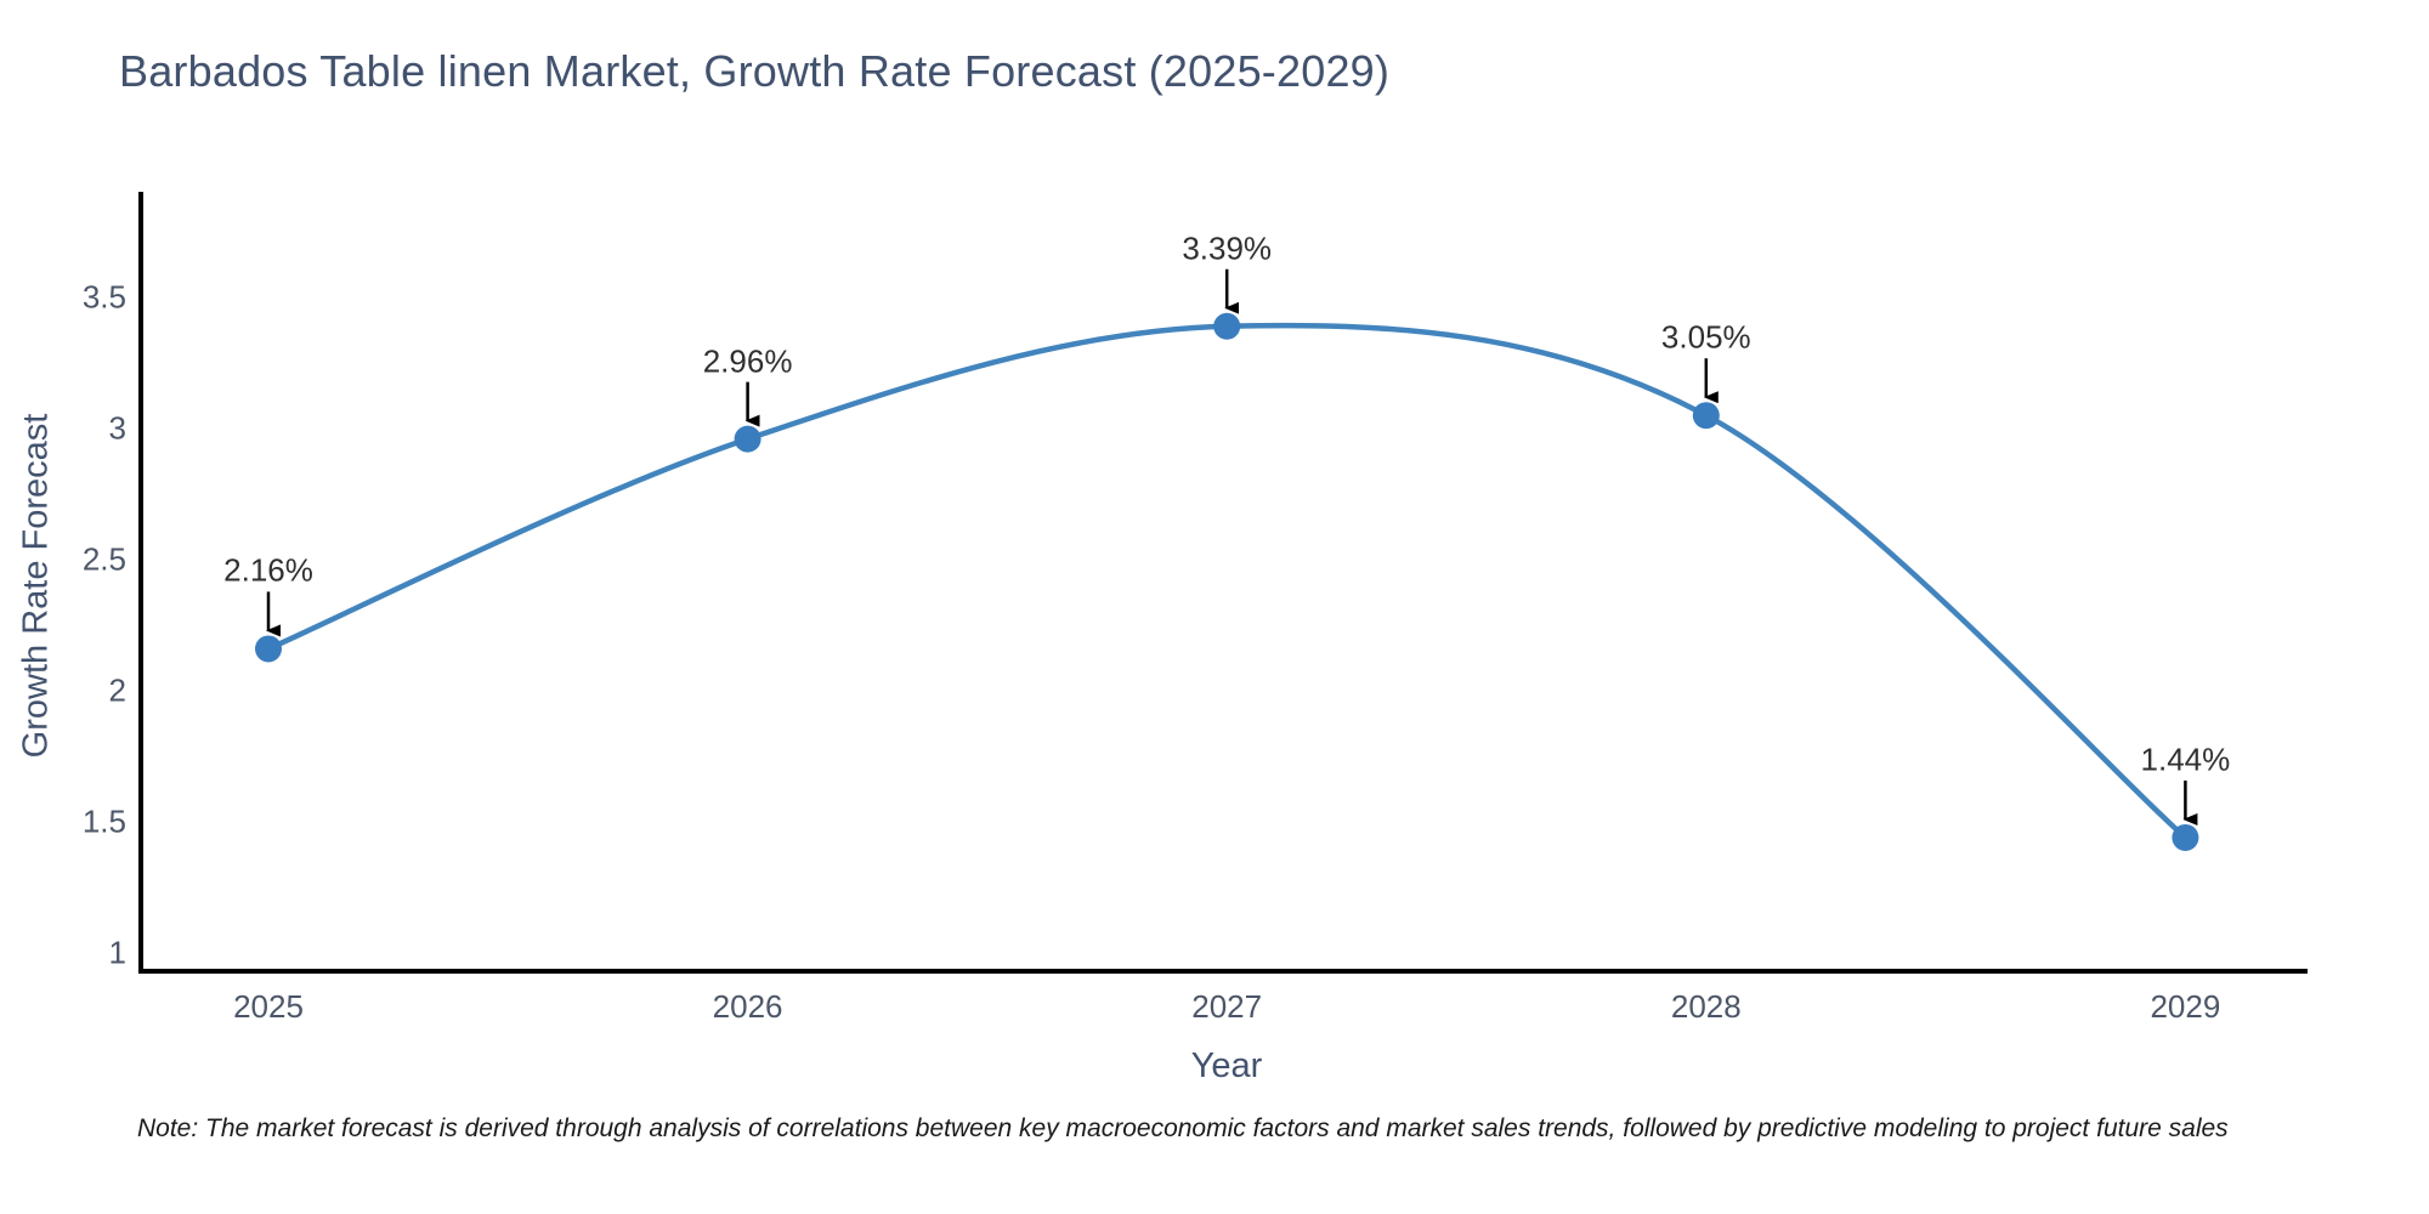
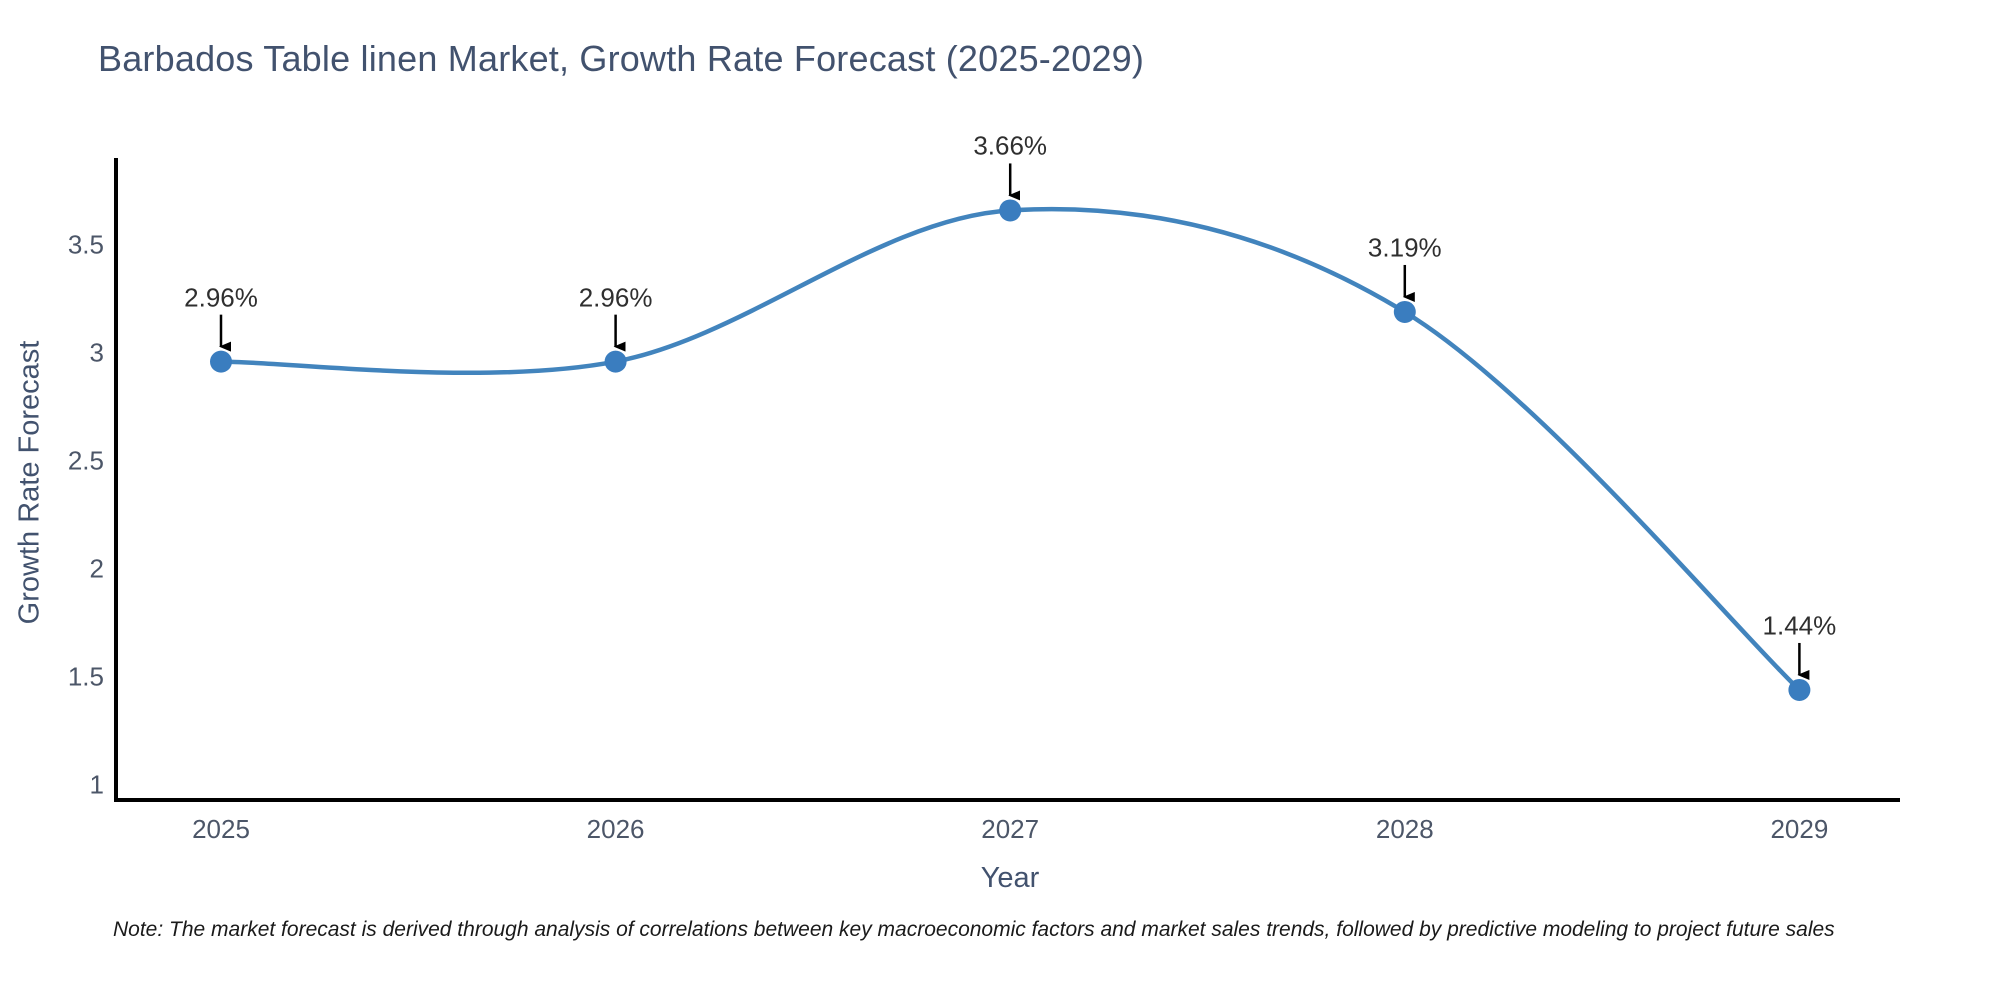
2025: 2.16% -> 2.96%
2027: 3.39% -> 3.66%
2028: 3.05% -> 3.19%
